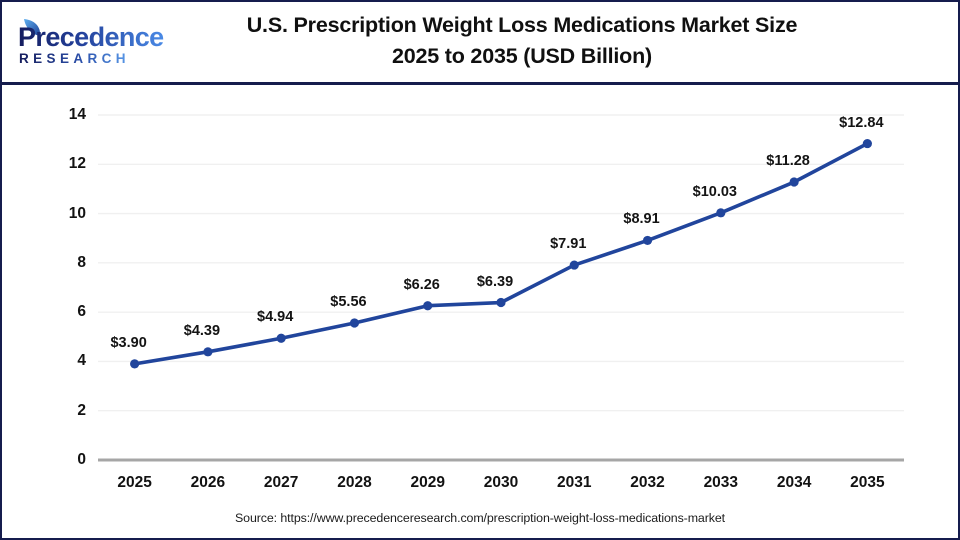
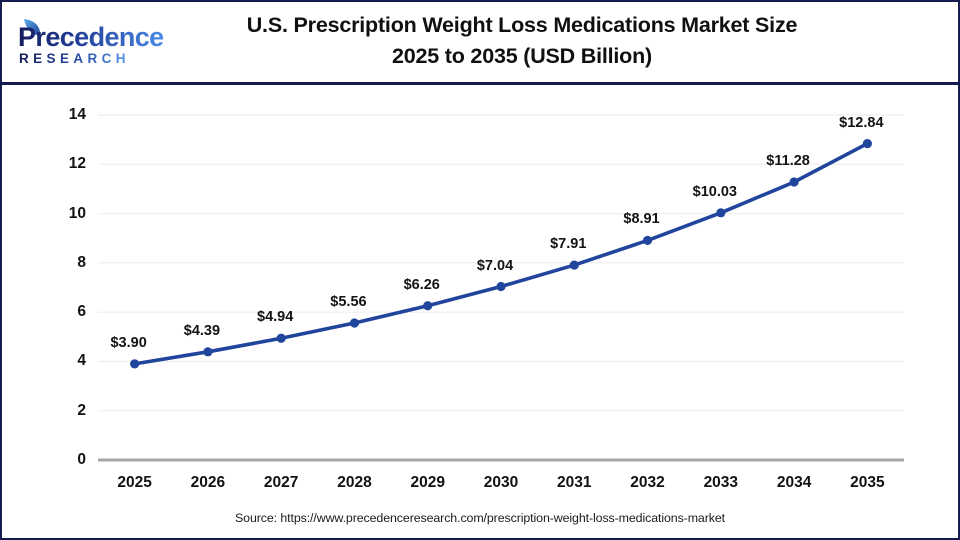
2030: $6.39 -> $7.04
